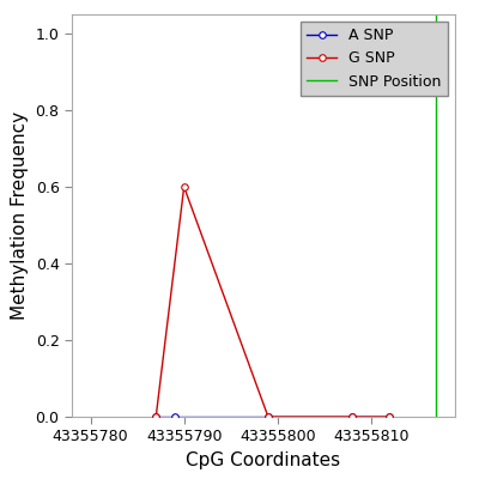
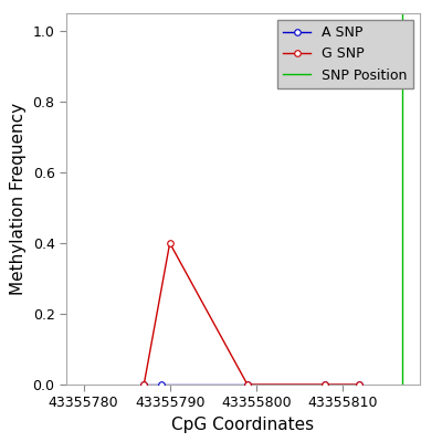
G SNP/43355790: 0.6 -> 0.4
